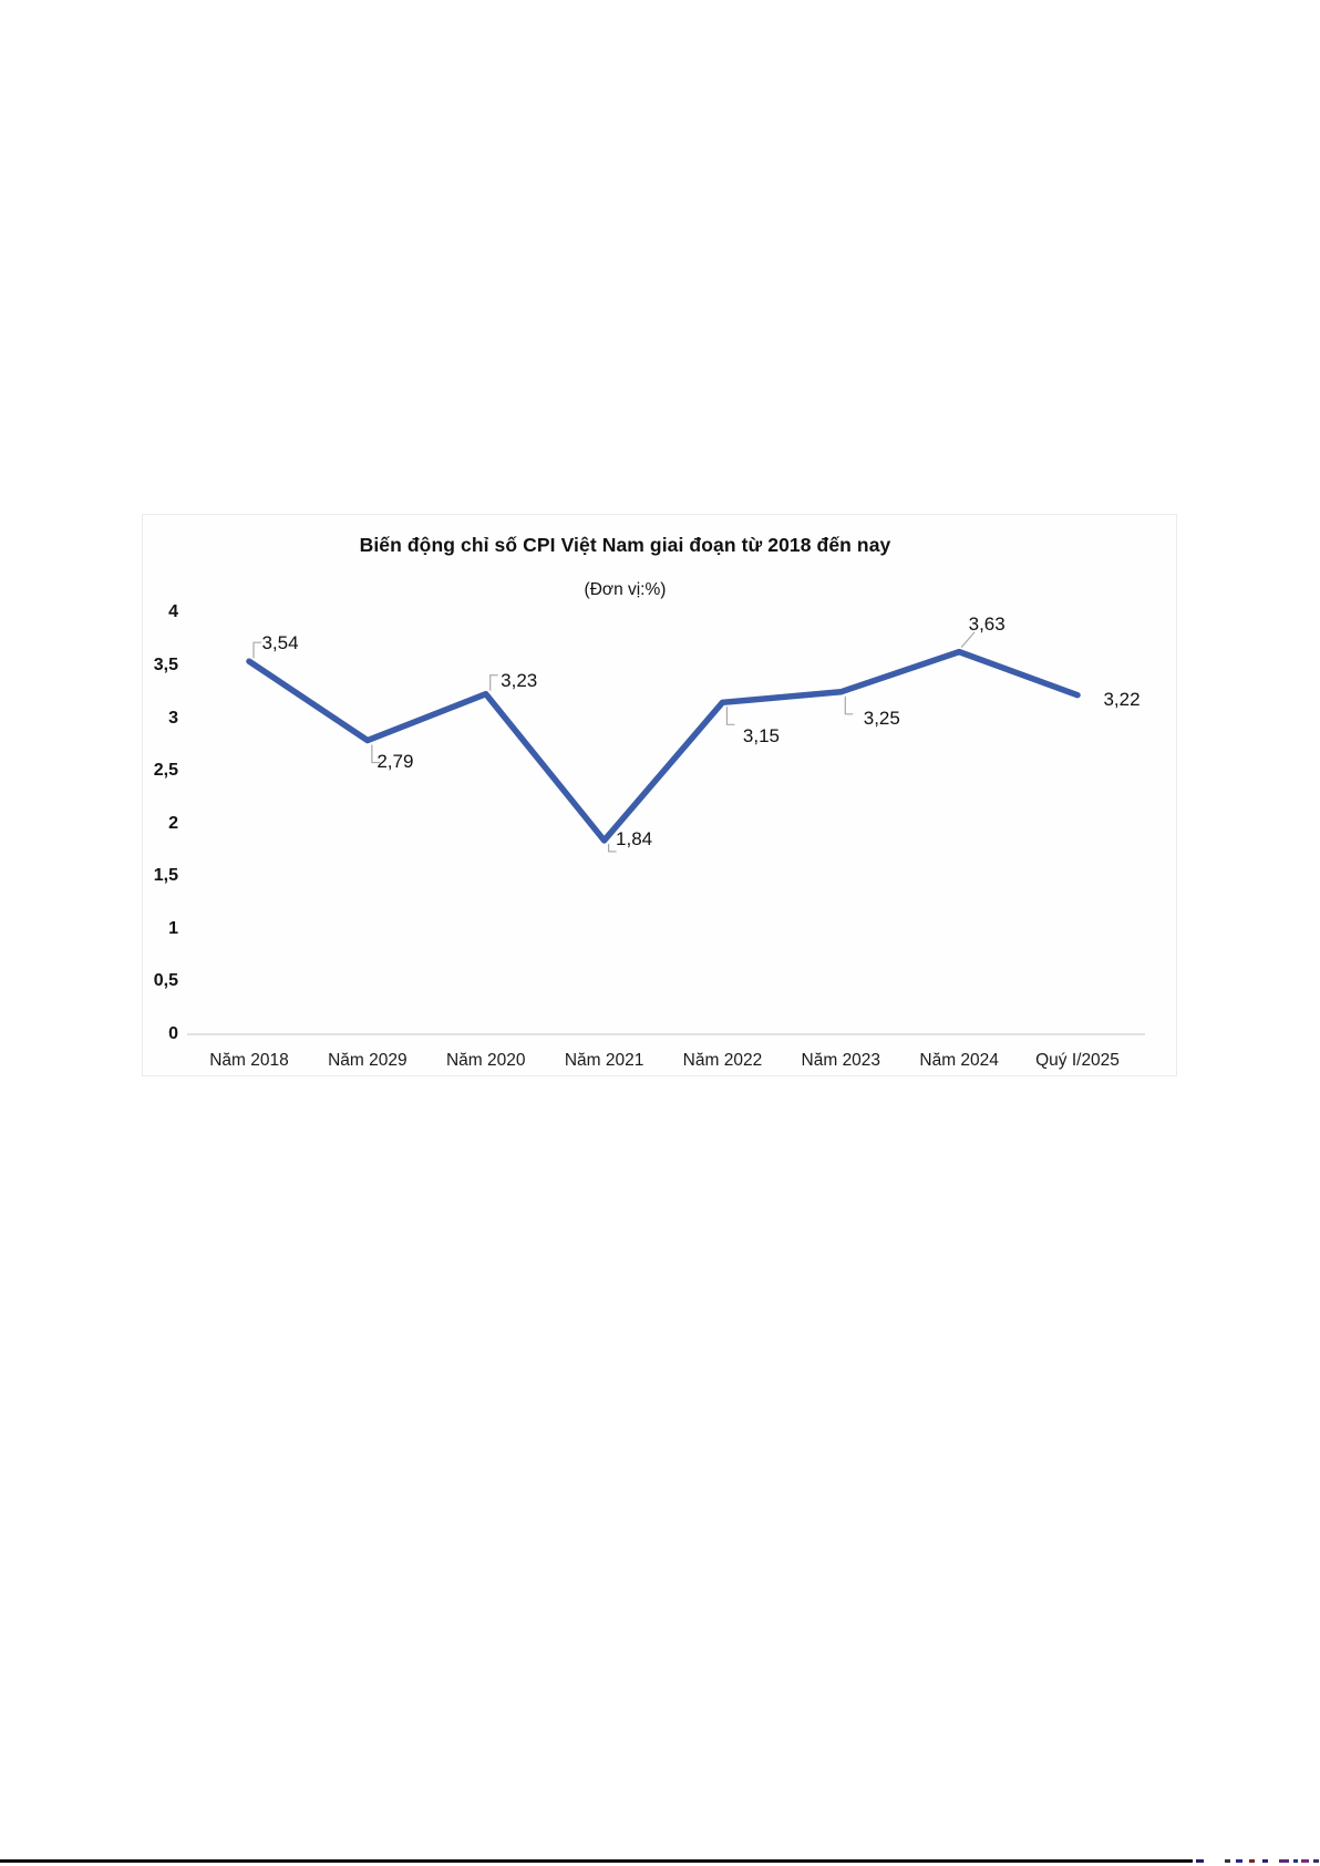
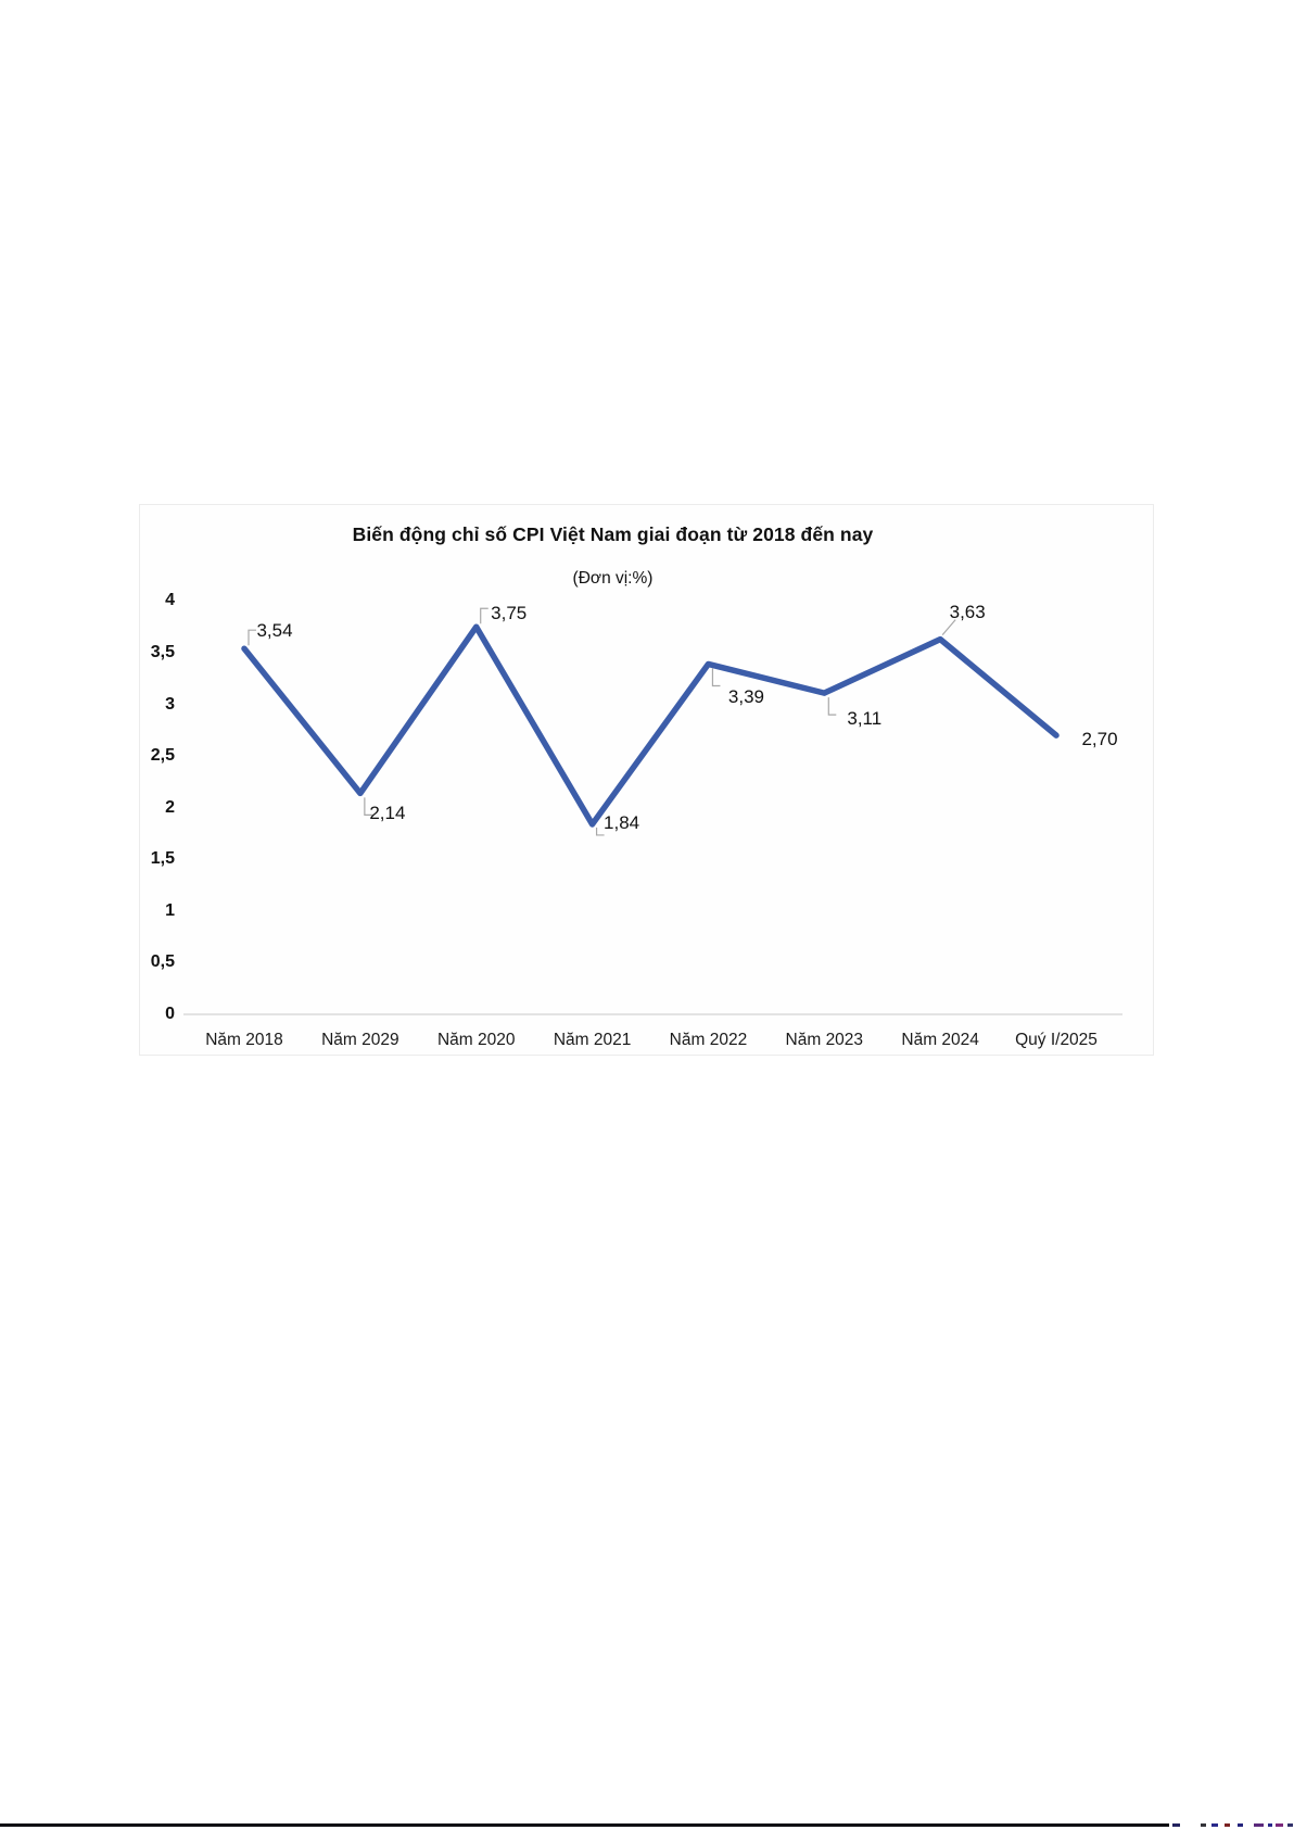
Năm 2029: 2,79 -> 2,14
Năm 2020: 3,23 -> 3,75
Năm 2022: 3,15 -> 3,39
Năm 2023: 3,25 -> 3,11
Quý I/2025: 3,22 -> 2,70
